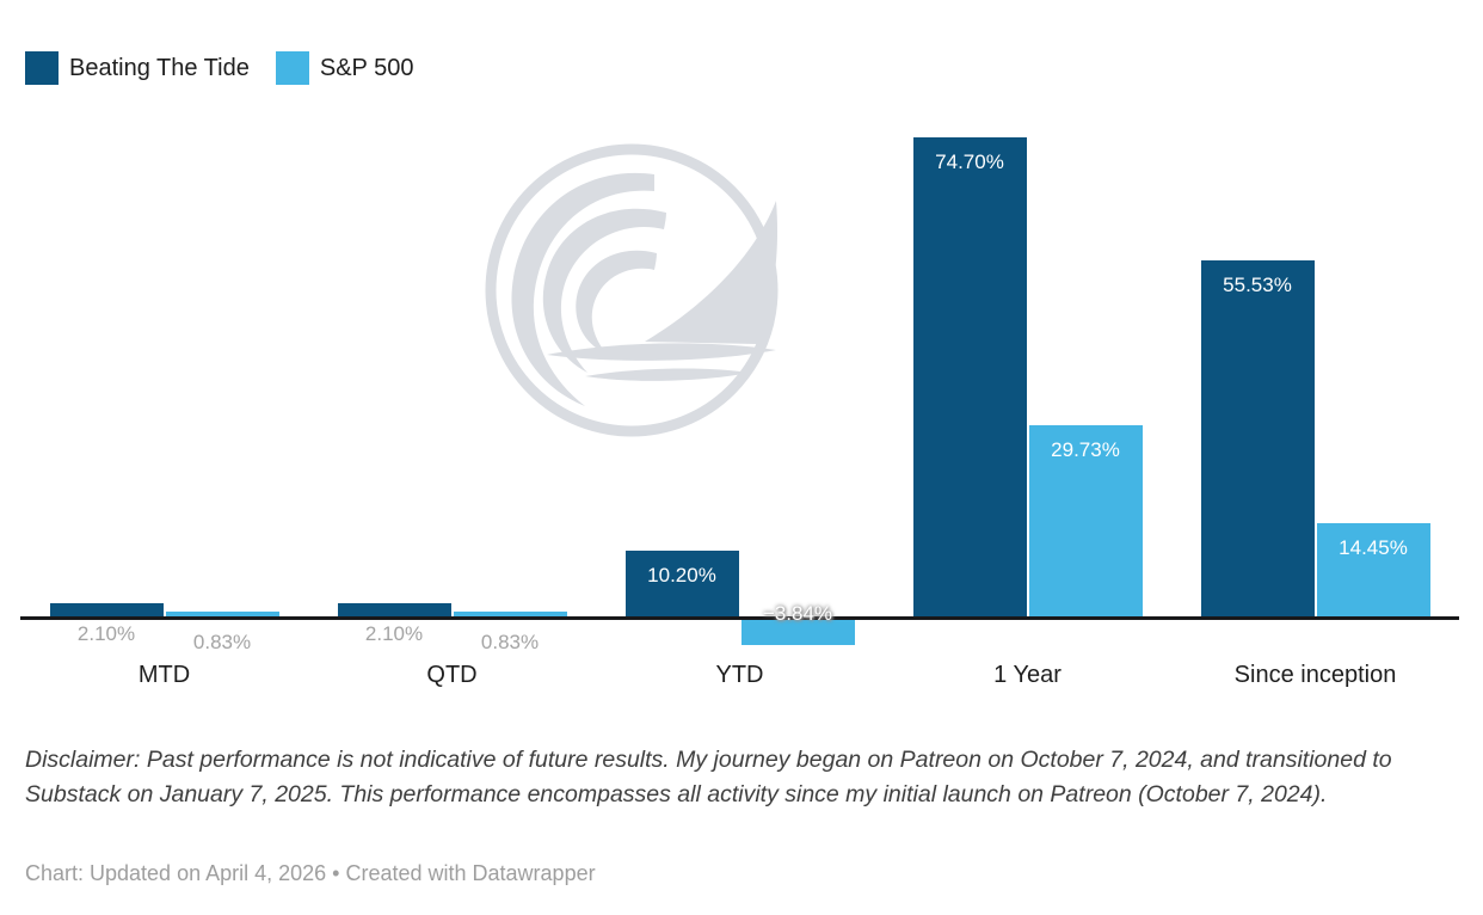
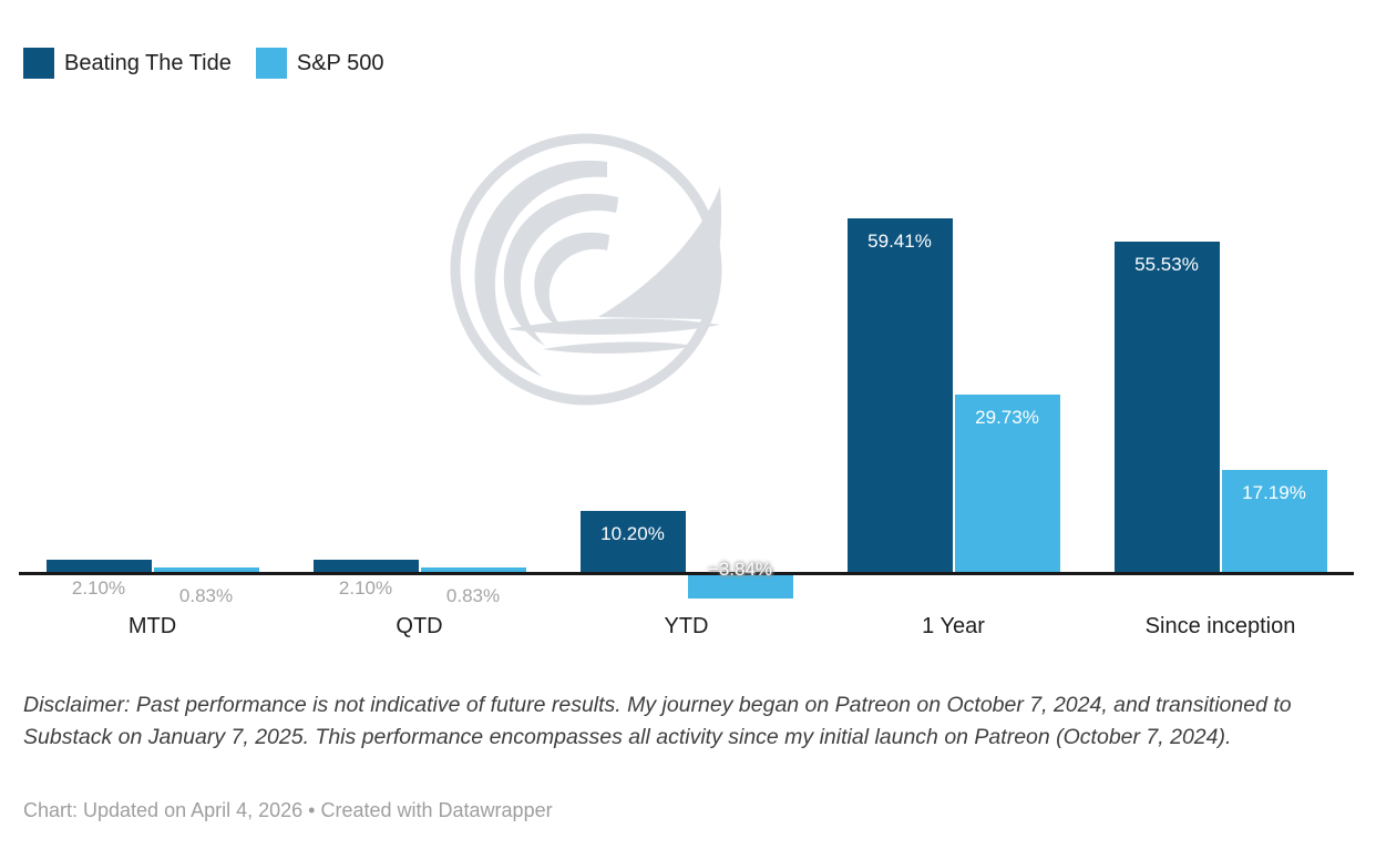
Beating The Tide/1 Year: 74.70% -> 59.41%
S&P 500/Since inception: 14.45% -> 17.19%
